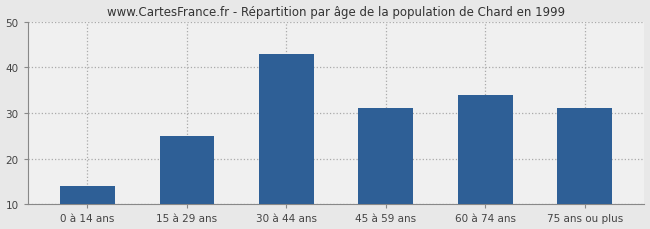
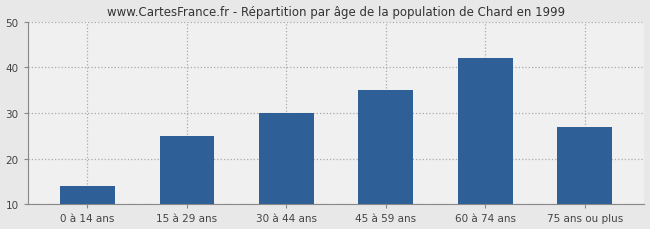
30 à 44 ans: 43 -> 30
45 à 59 ans: 31 -> 35
60 à 74 ans: 34 -> 42
75 ans ou plus: 31 -> 27
